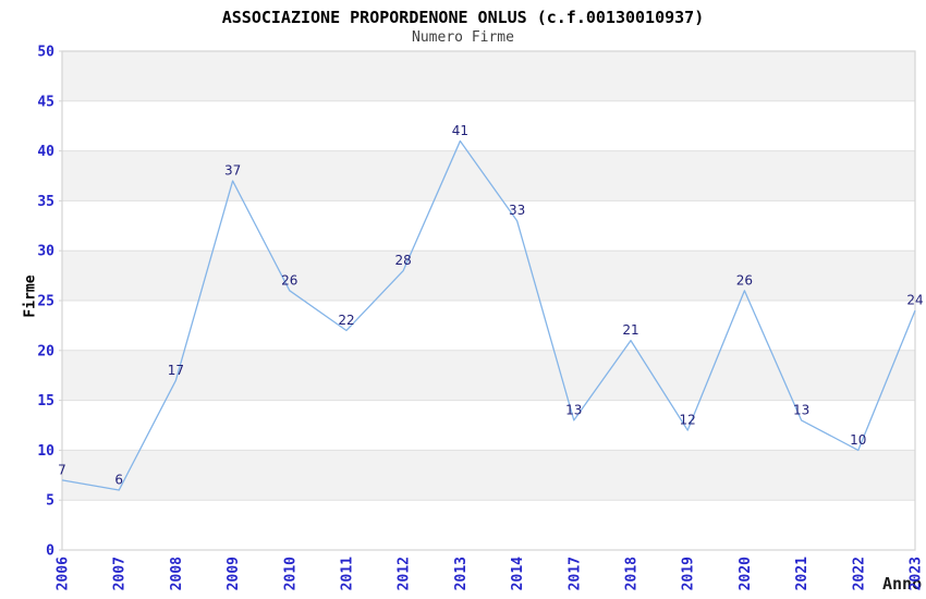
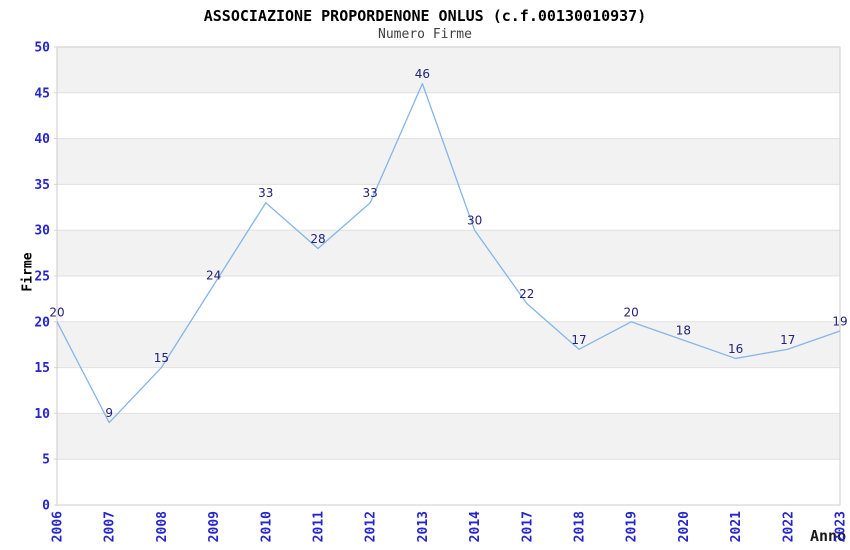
2006: 7 -> 20
2007: 6 -> 9
2008: 17 -> 15
2009: 37 -> 24
2010: 26 -> 33
2011: 22 -> 28
2012: 28 -> 33
2013: 41 -> 46
2014: 33 -> 30
2017: 13 -> 22
2018: 21 -> 17
2019: 12 -> 20
2020: 26 -> 18
2021: 13 -> 16
2022: 10 -> 17
2023: 24 -> 19
